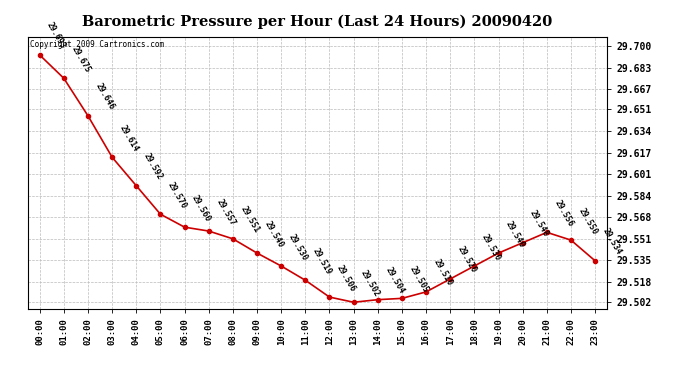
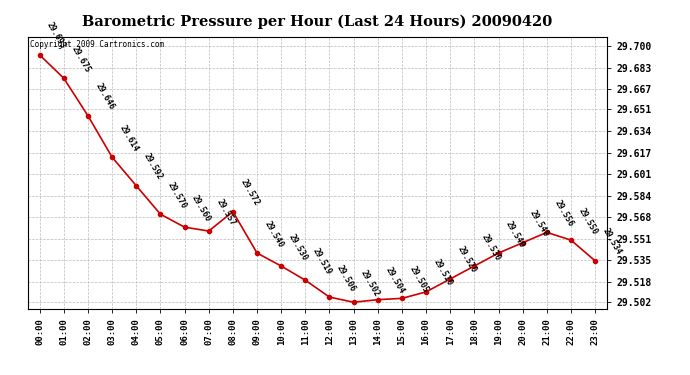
08:00: 29.551 -> 29.572
